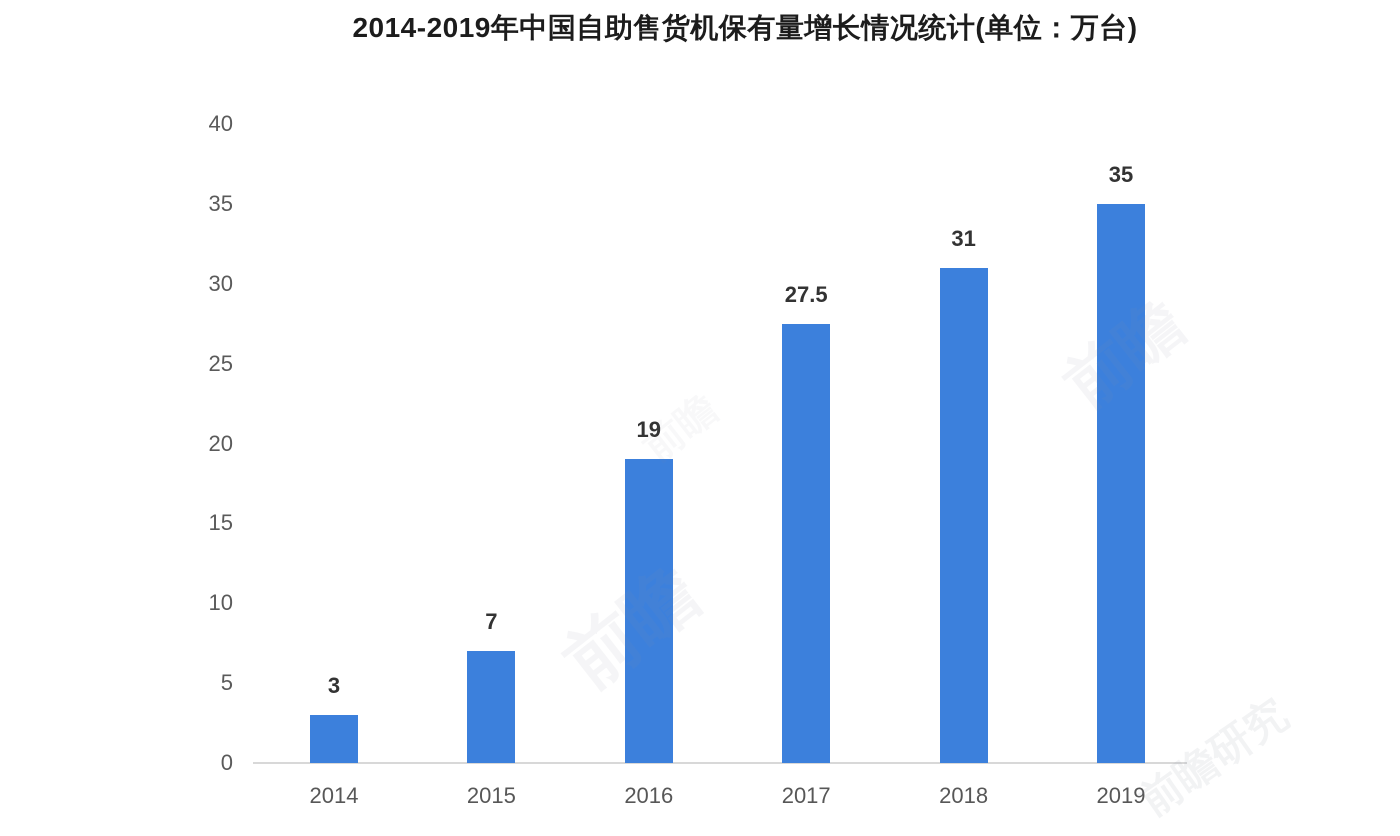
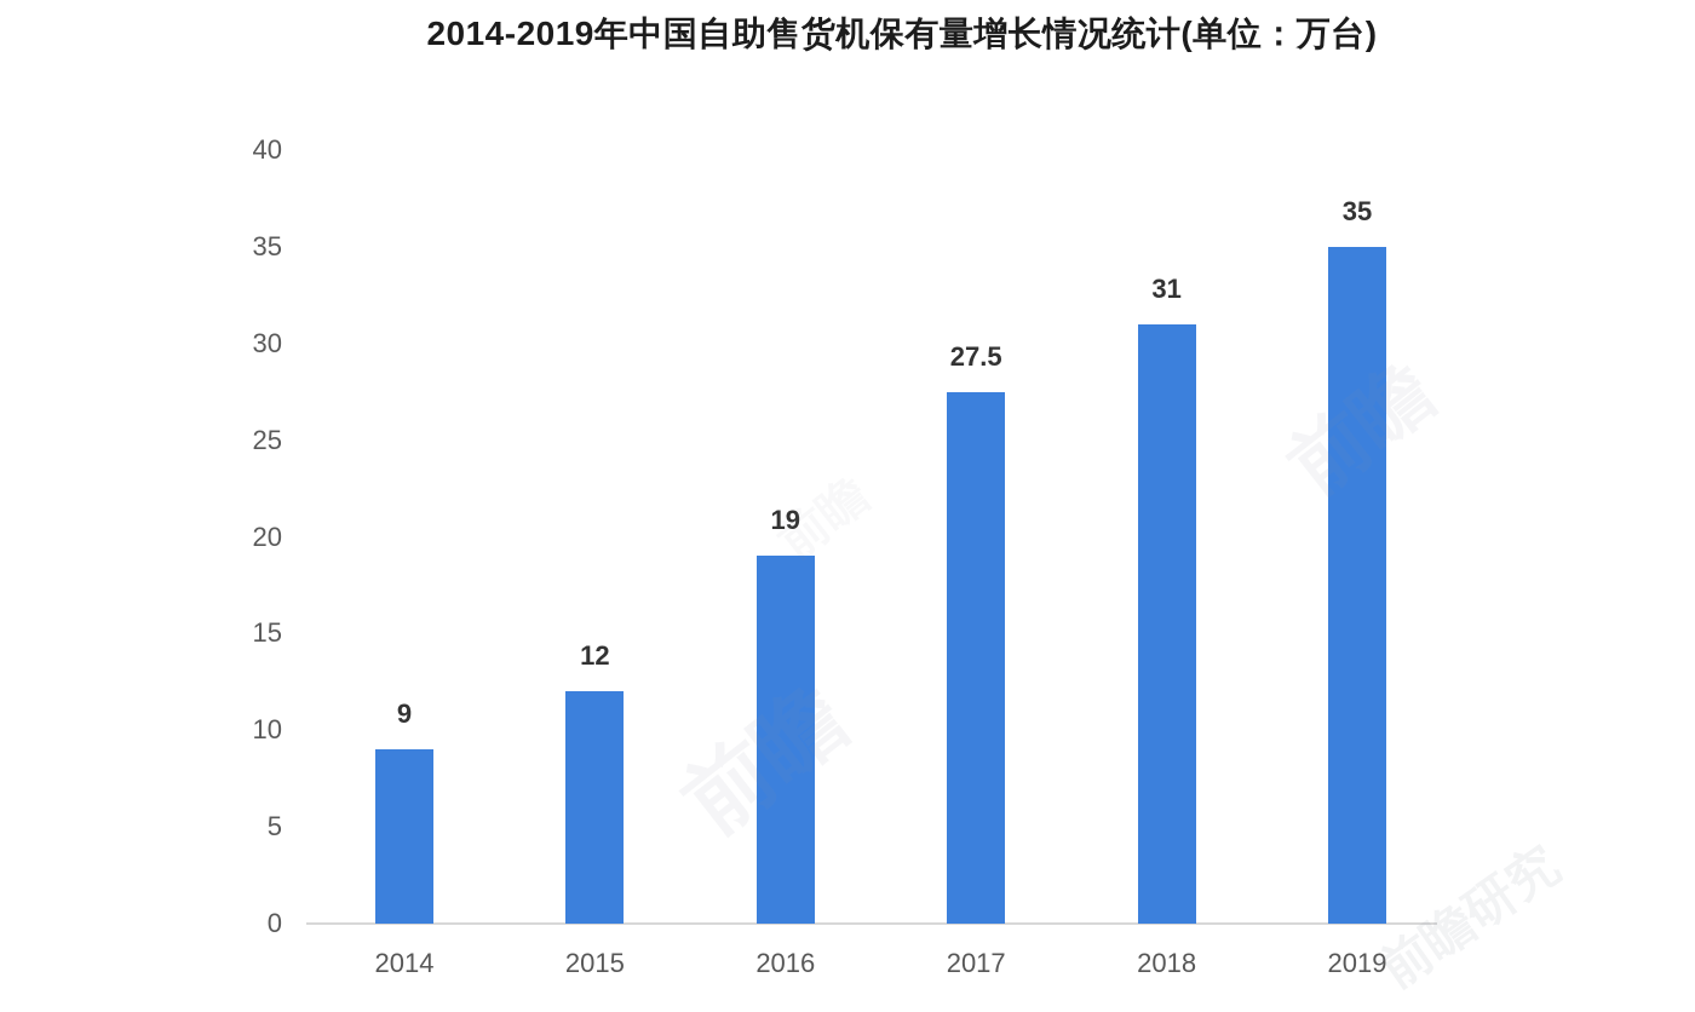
2014: 3 -> 9
2015: 7 -> 12
